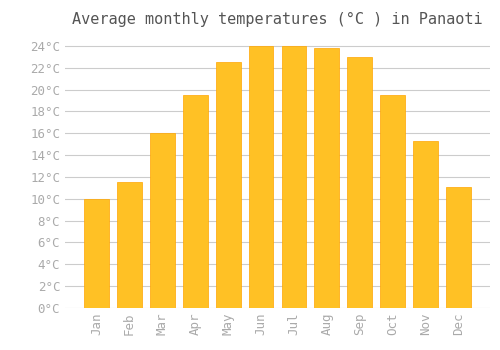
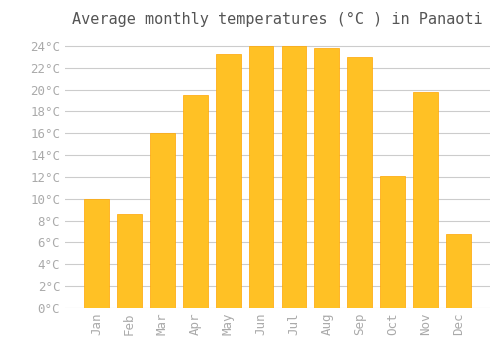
Feb: 11.5°C -> 8.6°C
May: 22.5°C -> 23.3°C
Oct: 19.5°C -> 12.1°C
Nov: 15.3°C -> 19.8°C
Dec: 11.1°C -> 6.8°C
